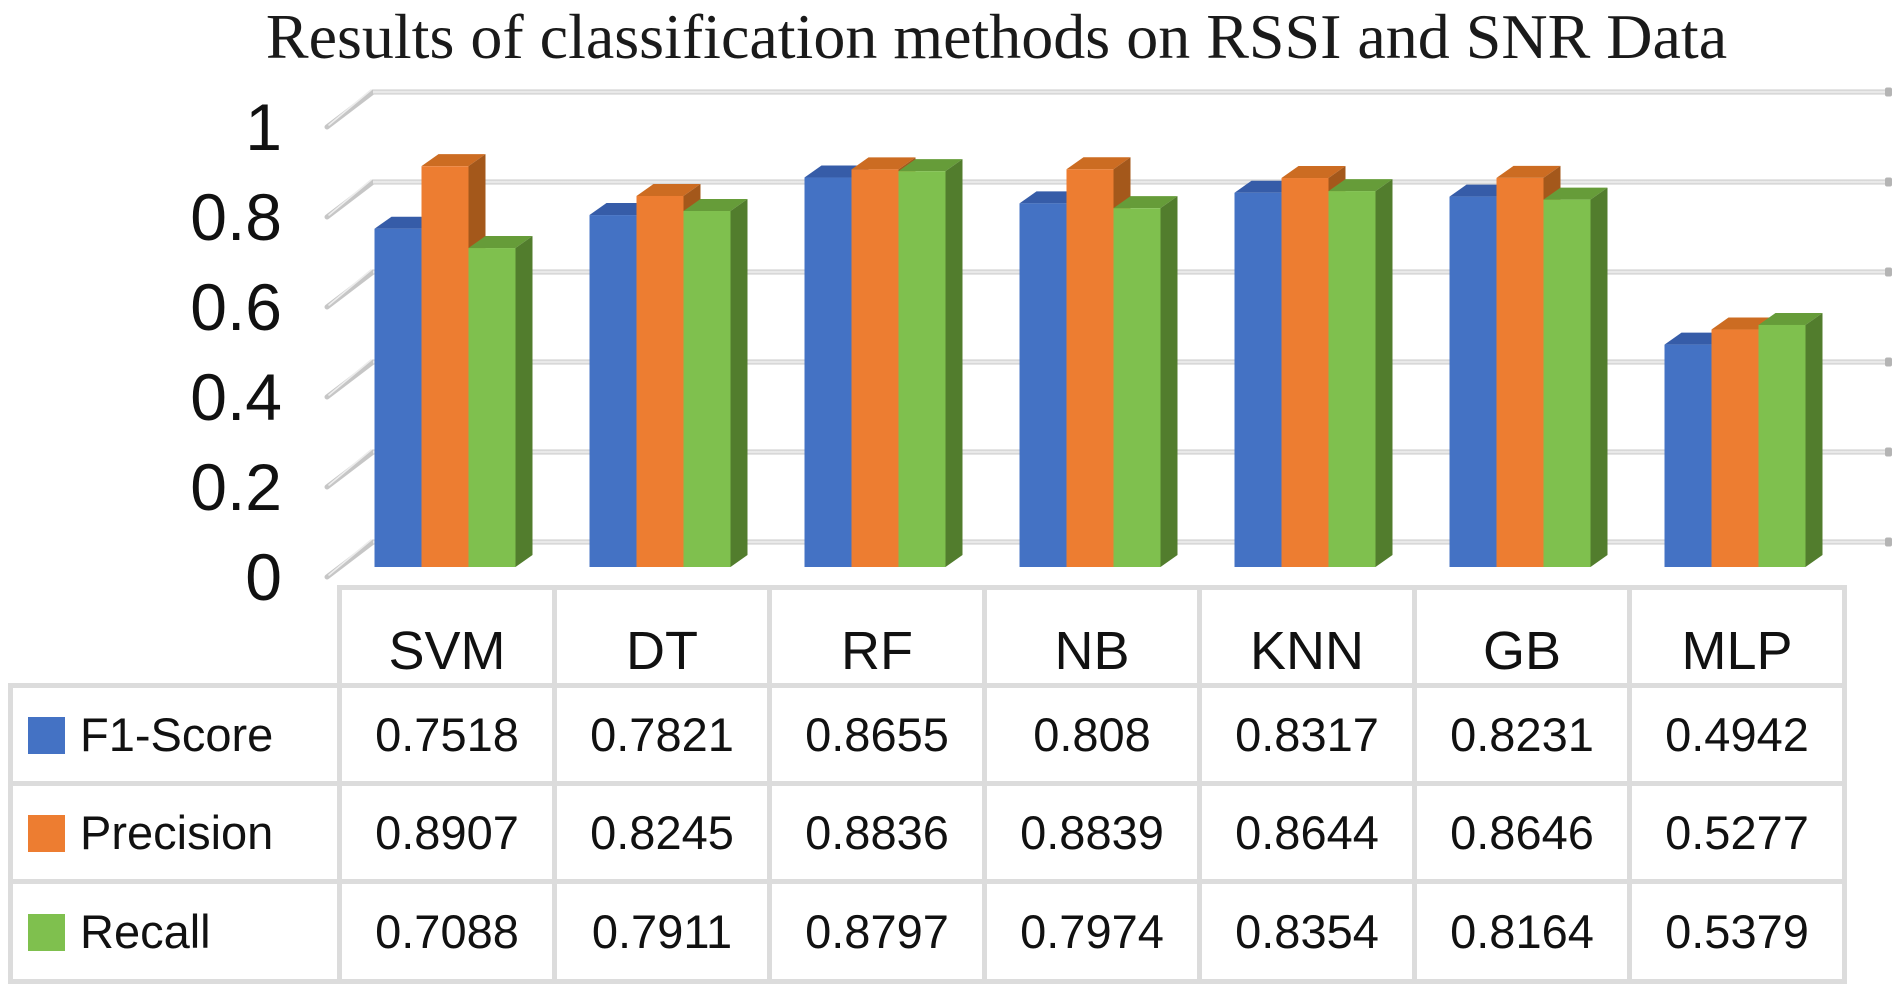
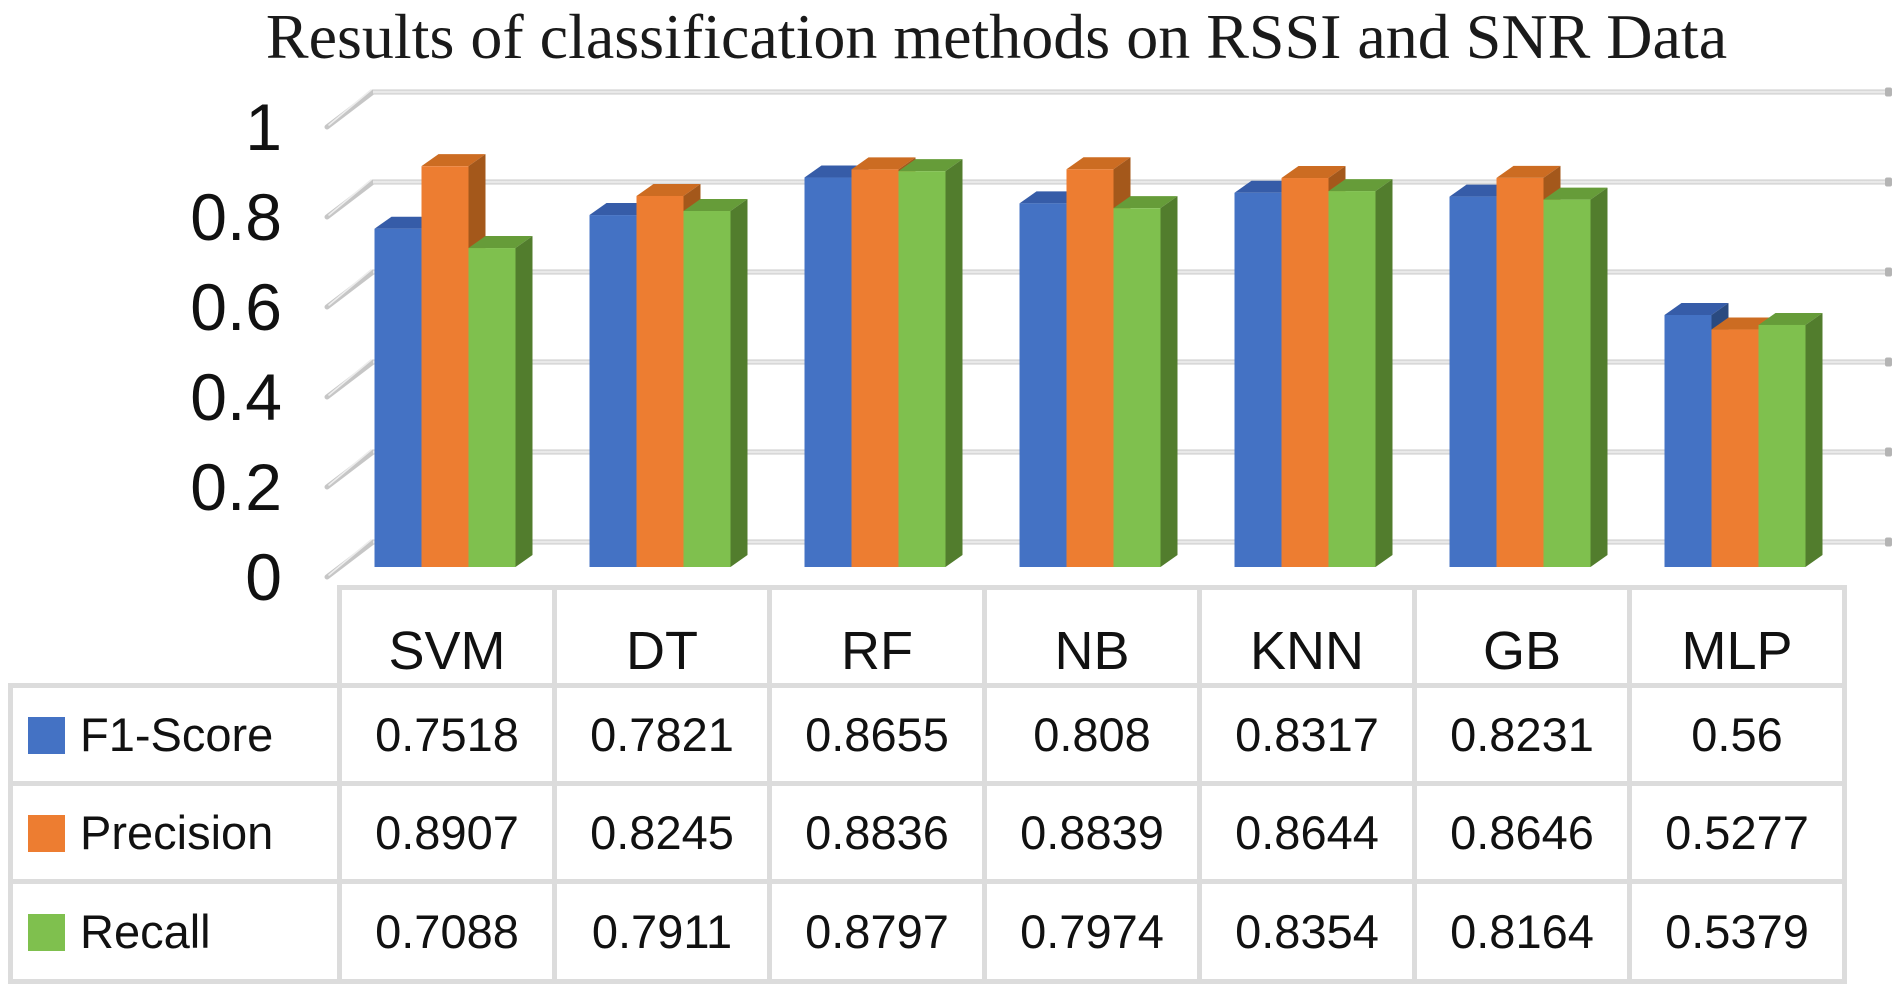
F1-Score/MLP: 0.4942 -> 0.56
